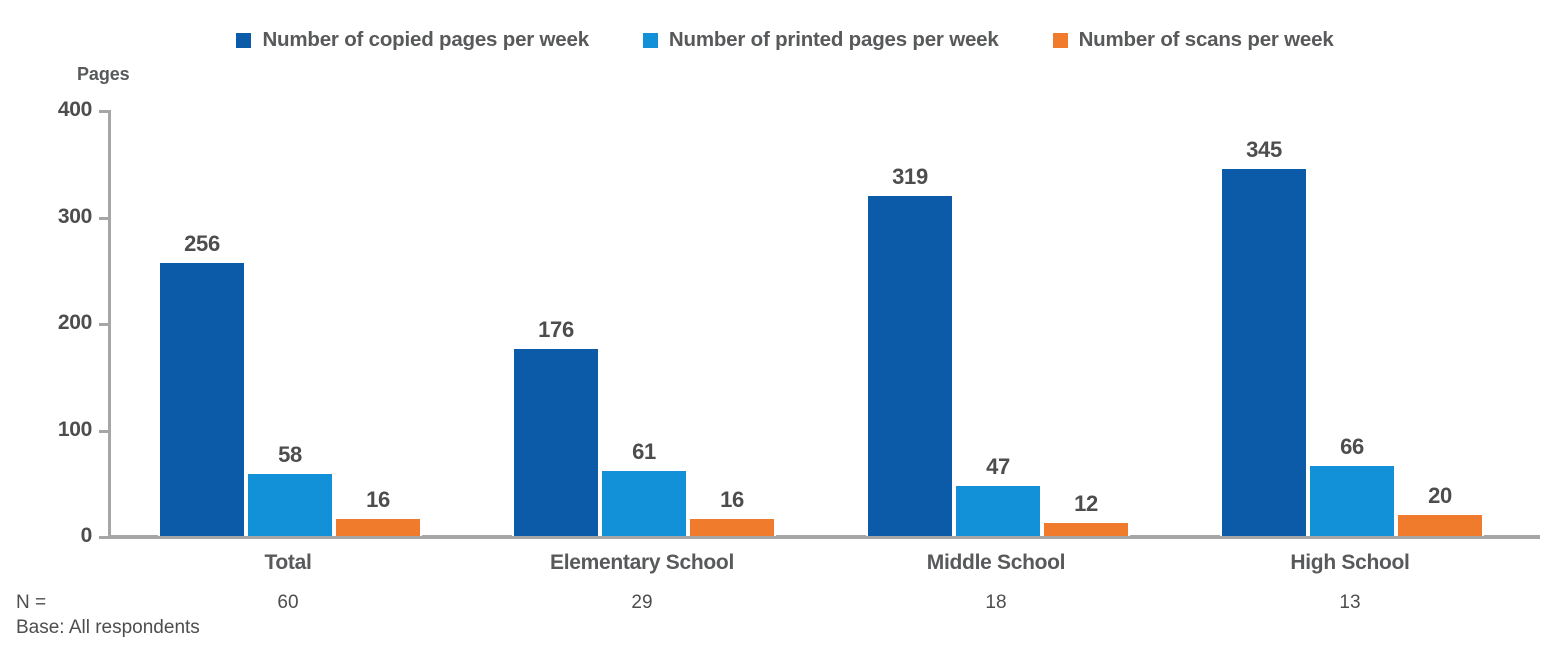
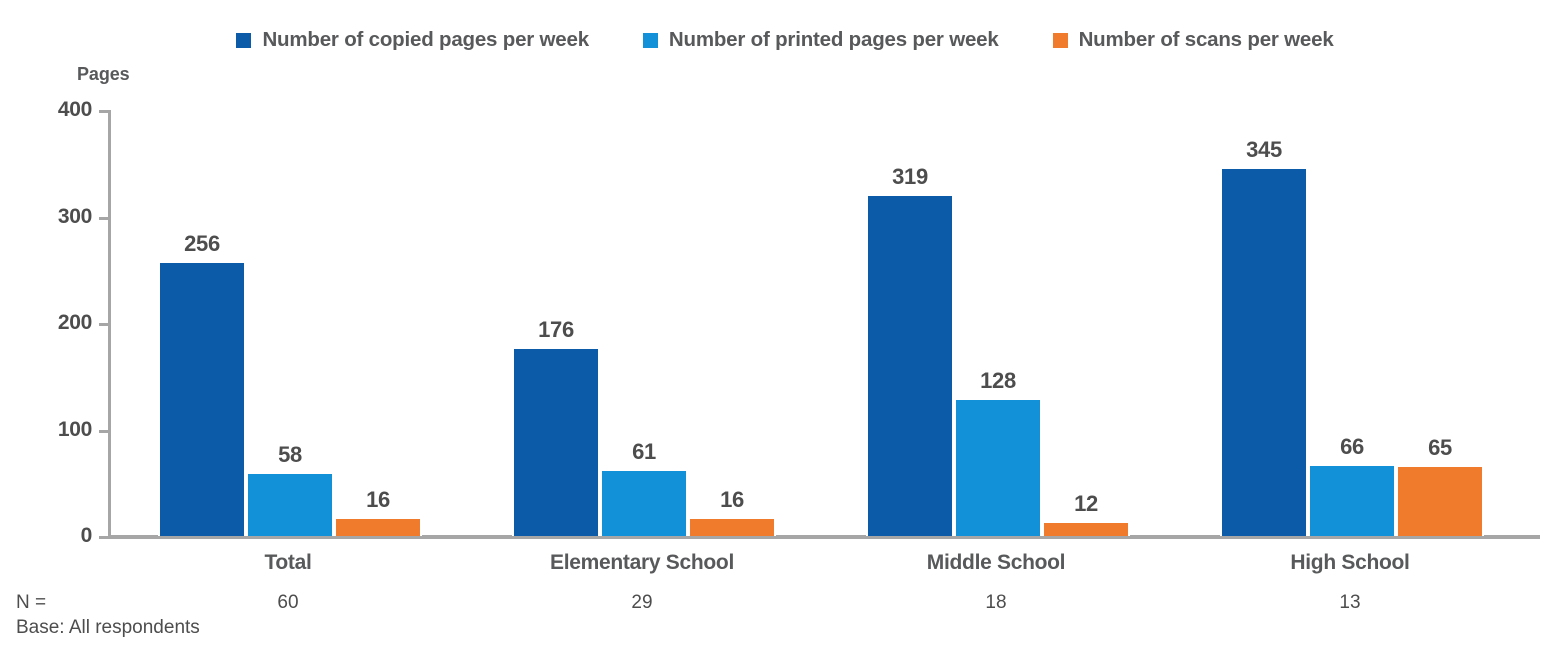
Number of printed pages per week/Middle School: 47 -> 128
Number of scans per week/High School: 20 -> 65
